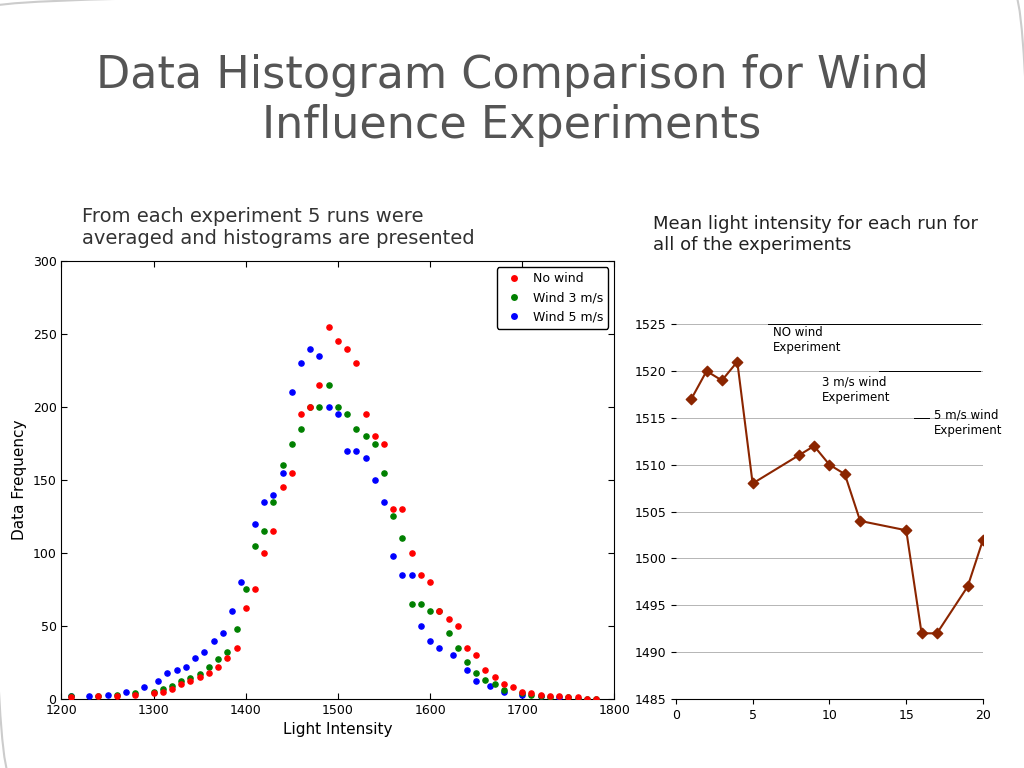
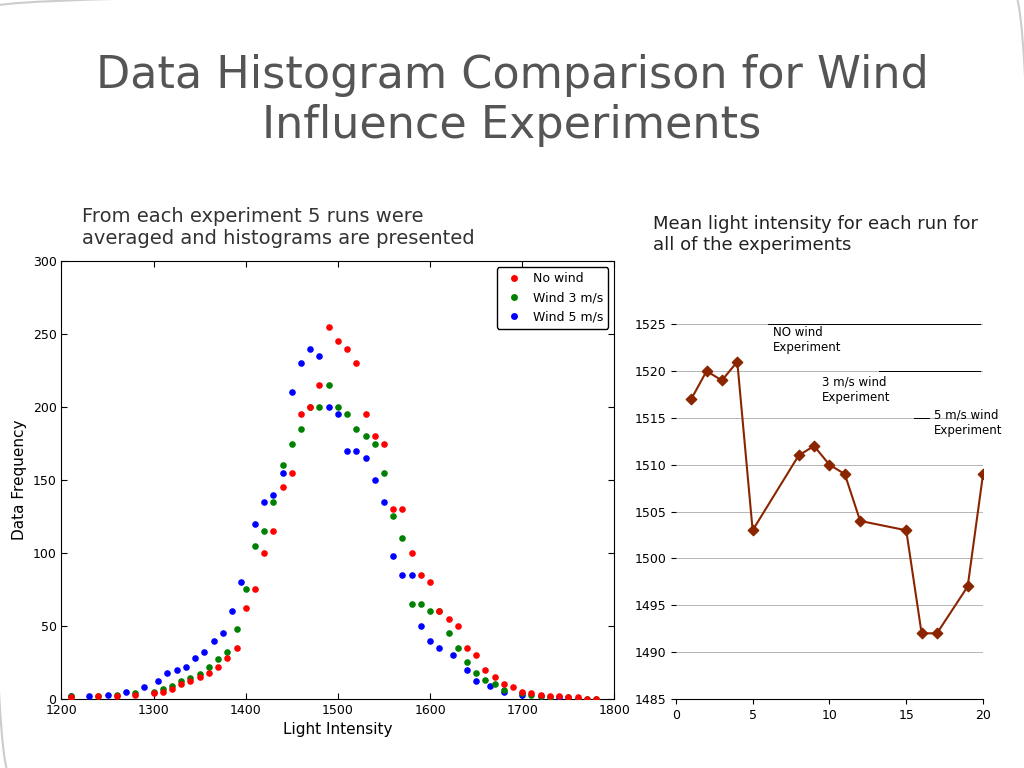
5: 1508 -> 1503
20: 1502 -> 1509
